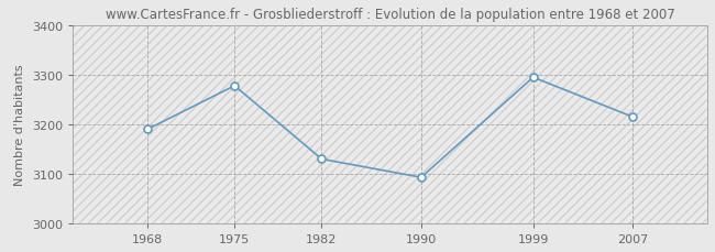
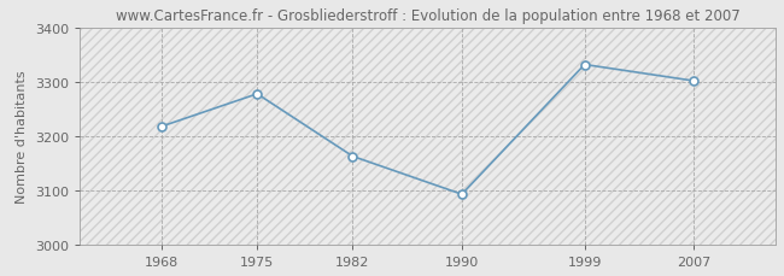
1968: 3190 -> 3218
1982: 3130 -> 3163
1999: 3295 -> 3332
2007: 3215 -> 3302
